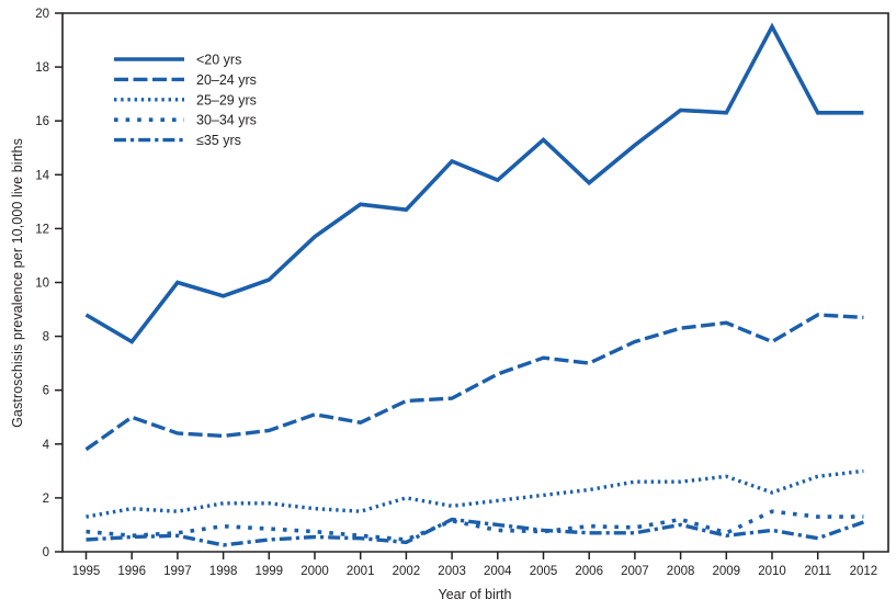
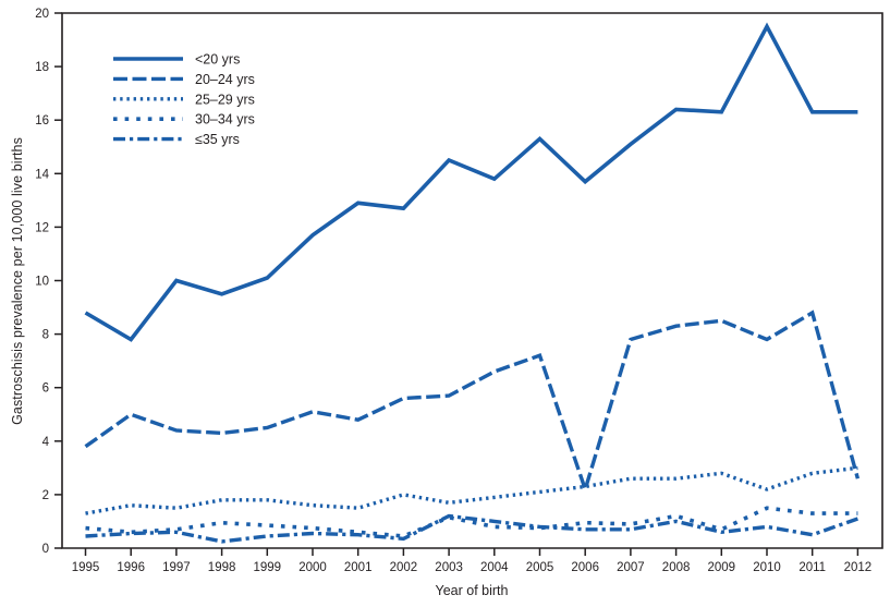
20–24 yrs/2006: 7.0 -> 2.2
20–24 yrs/2012: 8.7 -> 2.6
